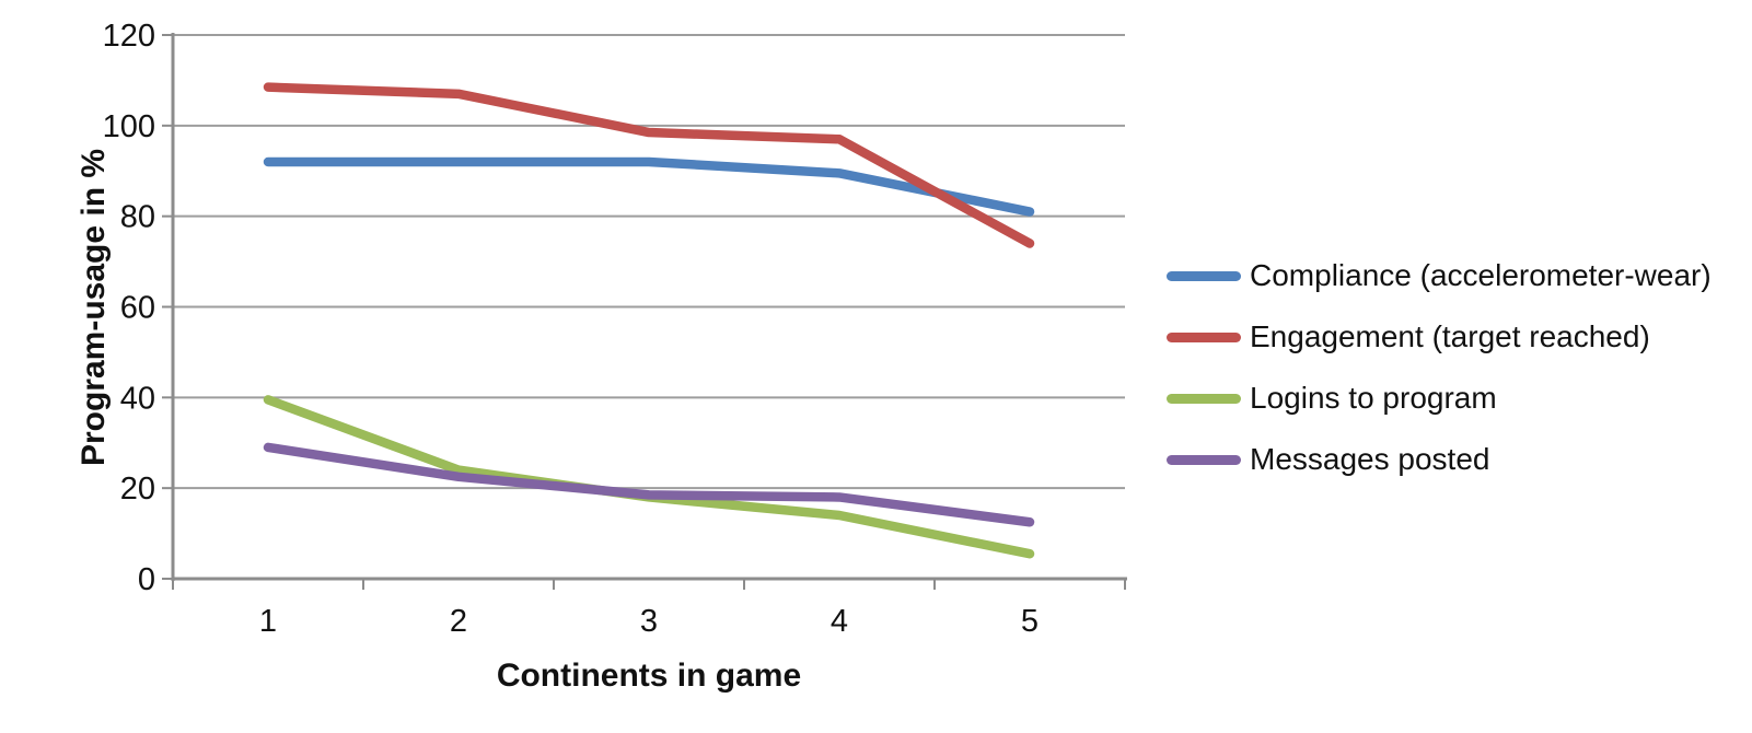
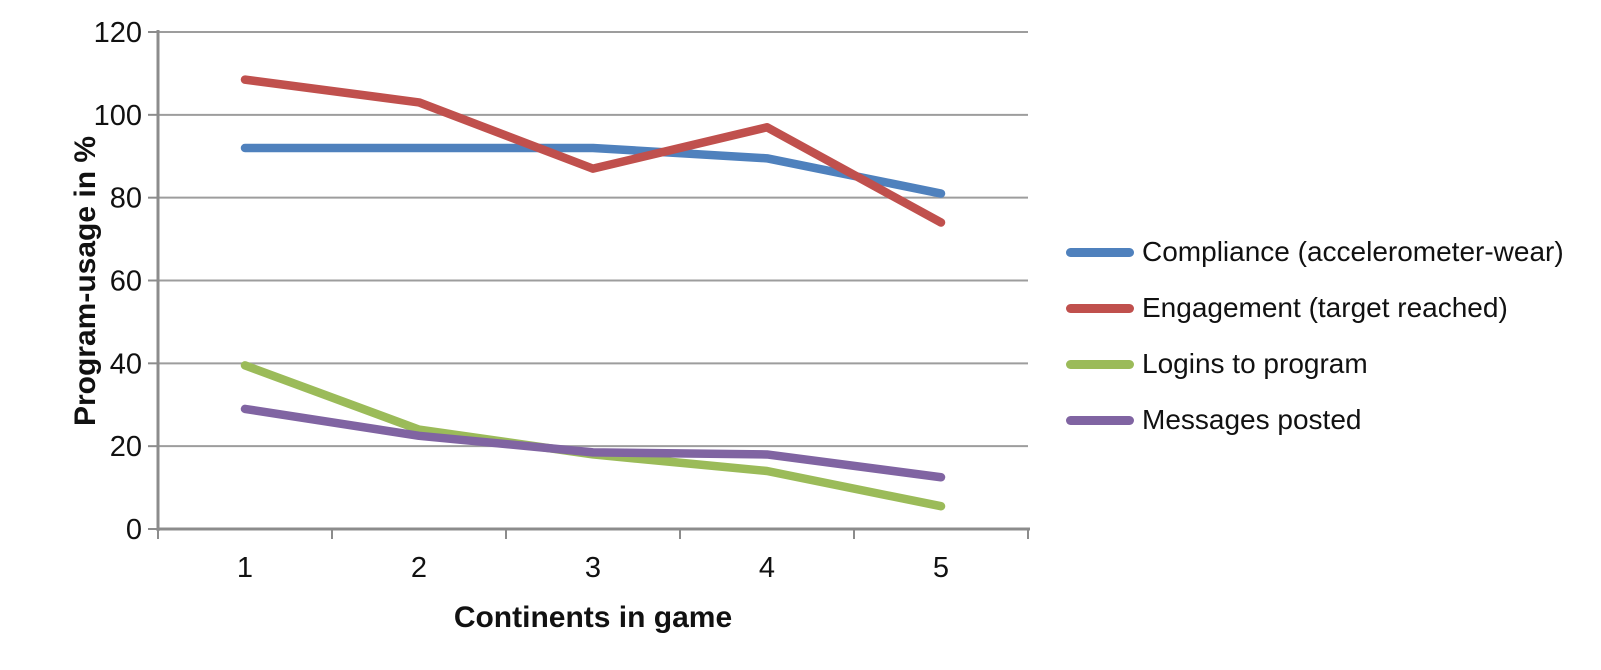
Engagement (target reached)/2: 107 -> 103
Engagement (target reached)/3: 98 -> 87
